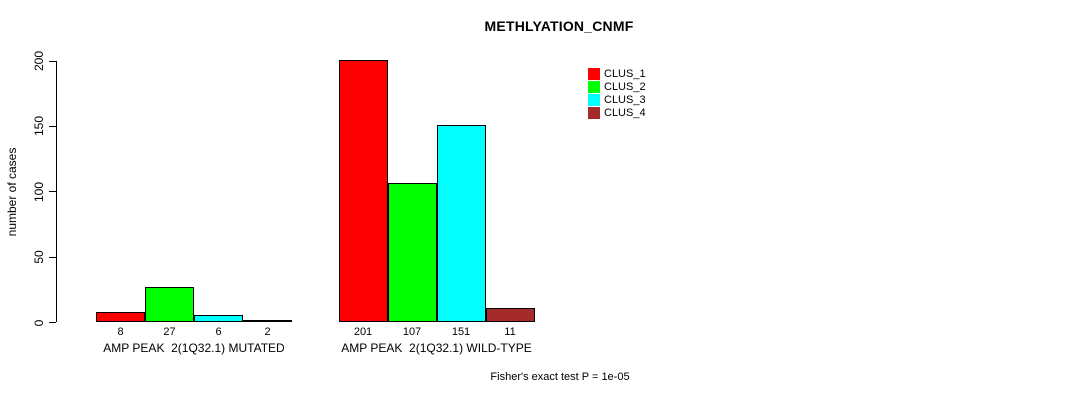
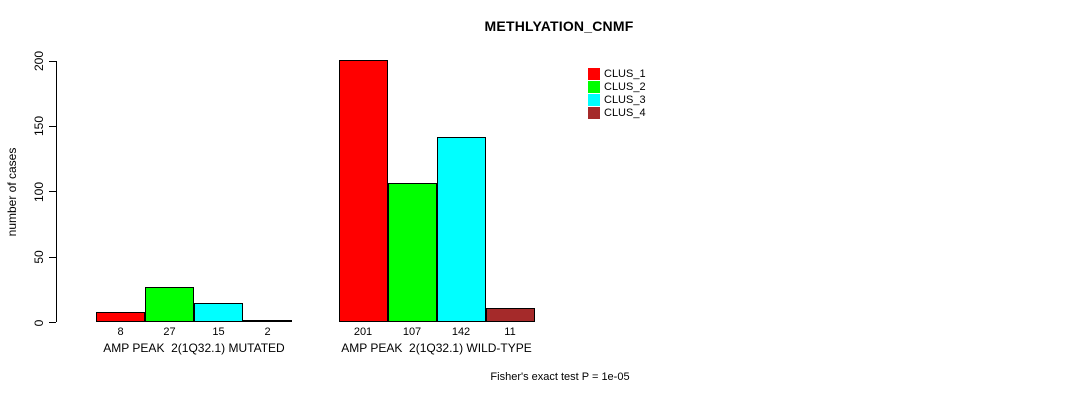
CLUS_3/AMP PEAK 2(1Q32.1) MUTATED: 6 -> 15
CLUS_3/AMP PEAK 2(1Q32.1) WILD-TYPE: 151 -> 142
